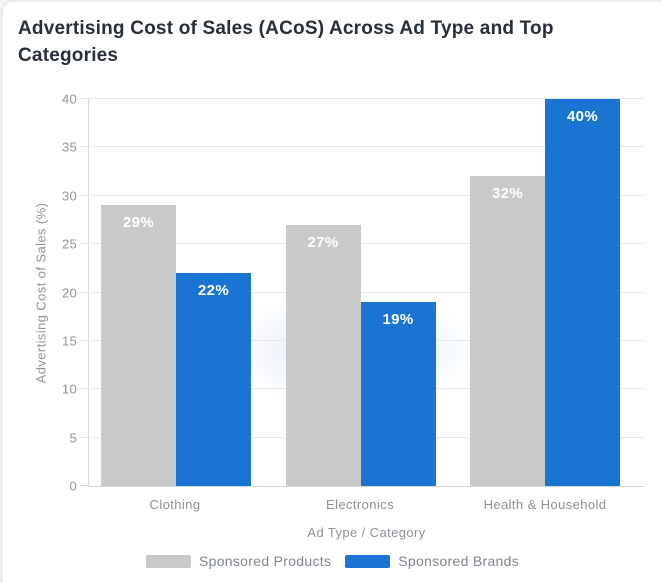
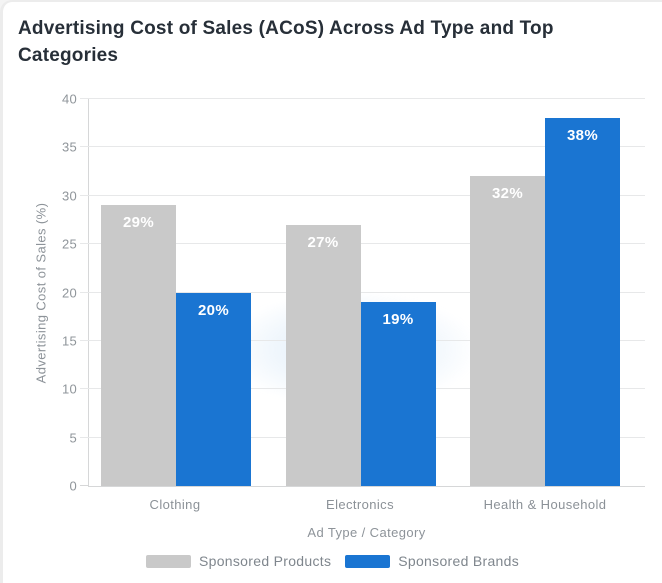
Sponsored Brands/Clothing: 22% -> 20%
Sponsored Brands/Health & Household: 40% -> 38%
